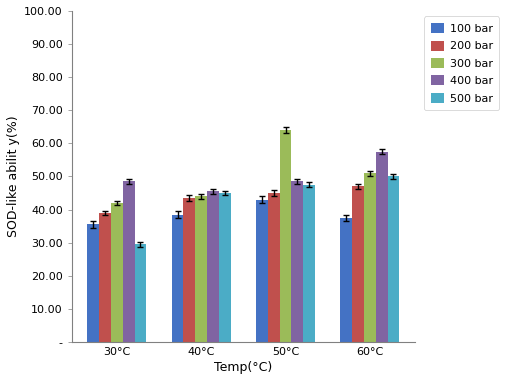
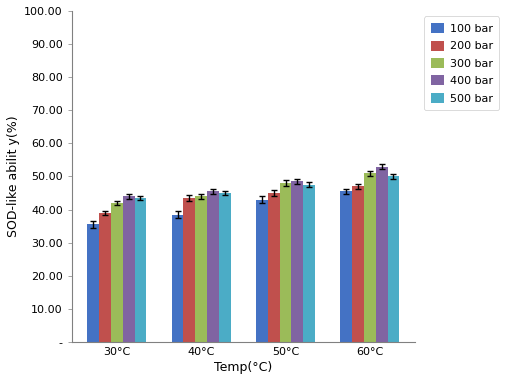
400 bar/30°C: 48.5 -> 44.0
500 bar/30°C: 29.5 -> 43.5
300 bar/50°C: 64 -> 48
100 bar/60°C: 37.5 -> 45.5
400 bar/60°C: 57.5 -> 53.0
